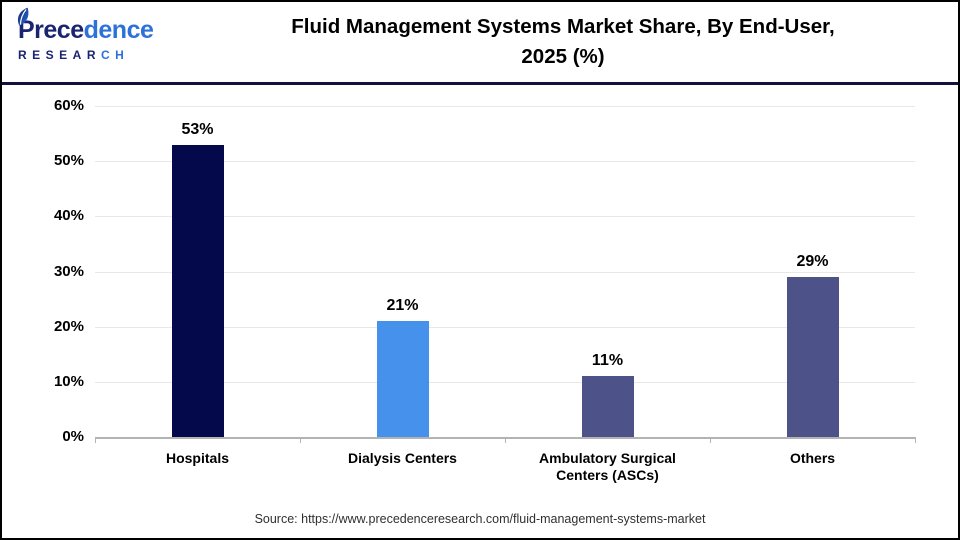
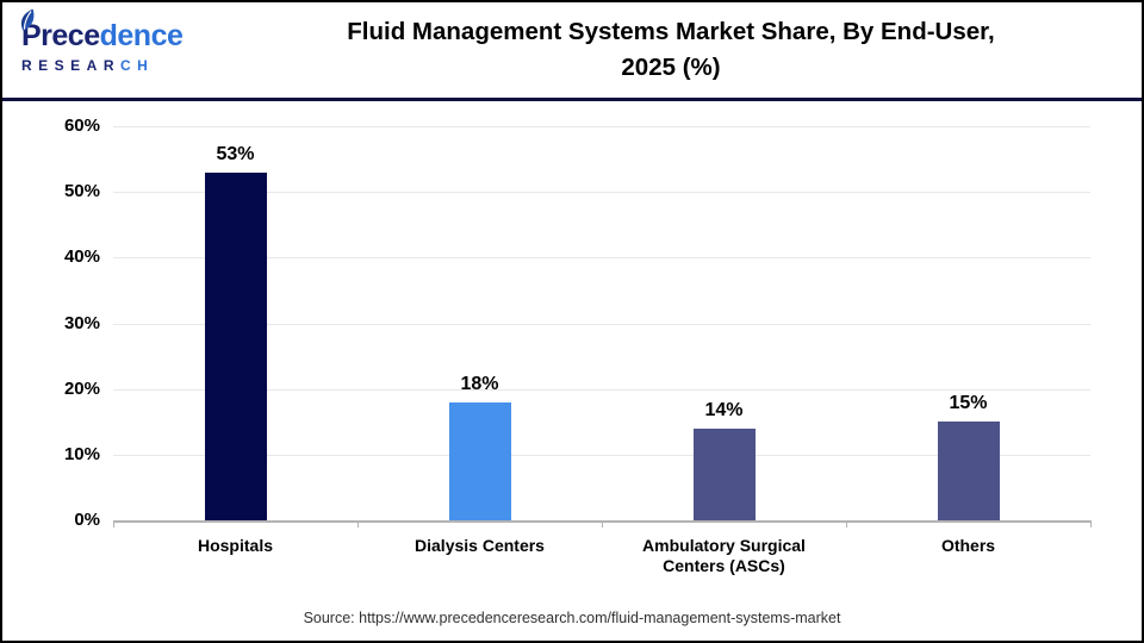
Dialysis Centers: 21% -> 18%
Ambulatory Surgical Centers (ASCs): 11% -> 14%
Others: 29% -> 15%
